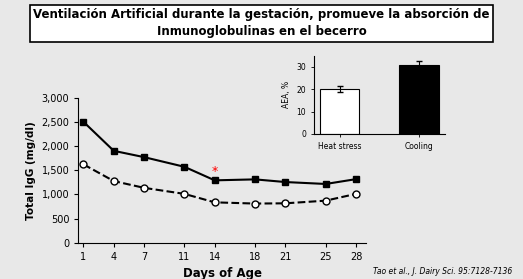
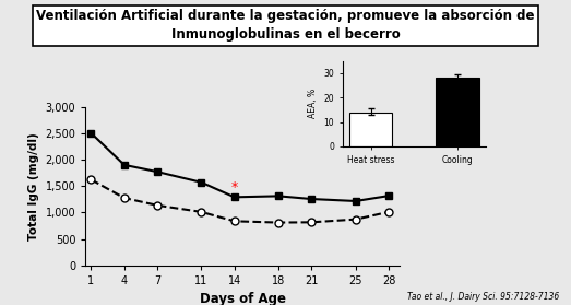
Heat stress: 20 -> 14
Cooling: 31 -> 28
